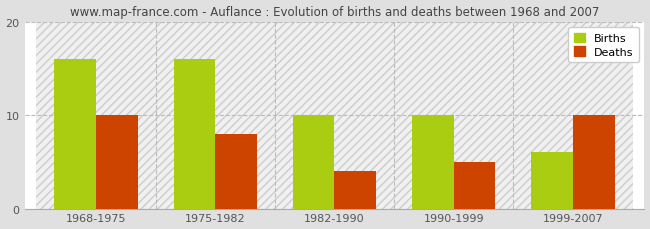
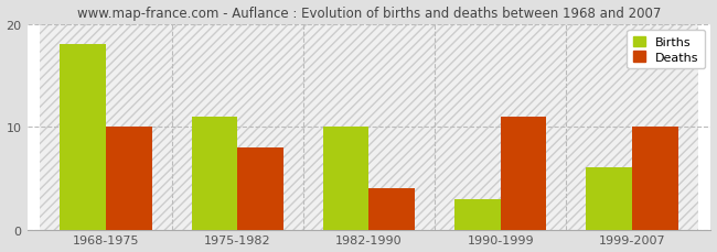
Births/1968-1975: 16 -> 18
Births/1975-1982: 16 -> 11
Births/1990-1999: 10 -> 3
Deaths/1990-1999: 5 -> 11
